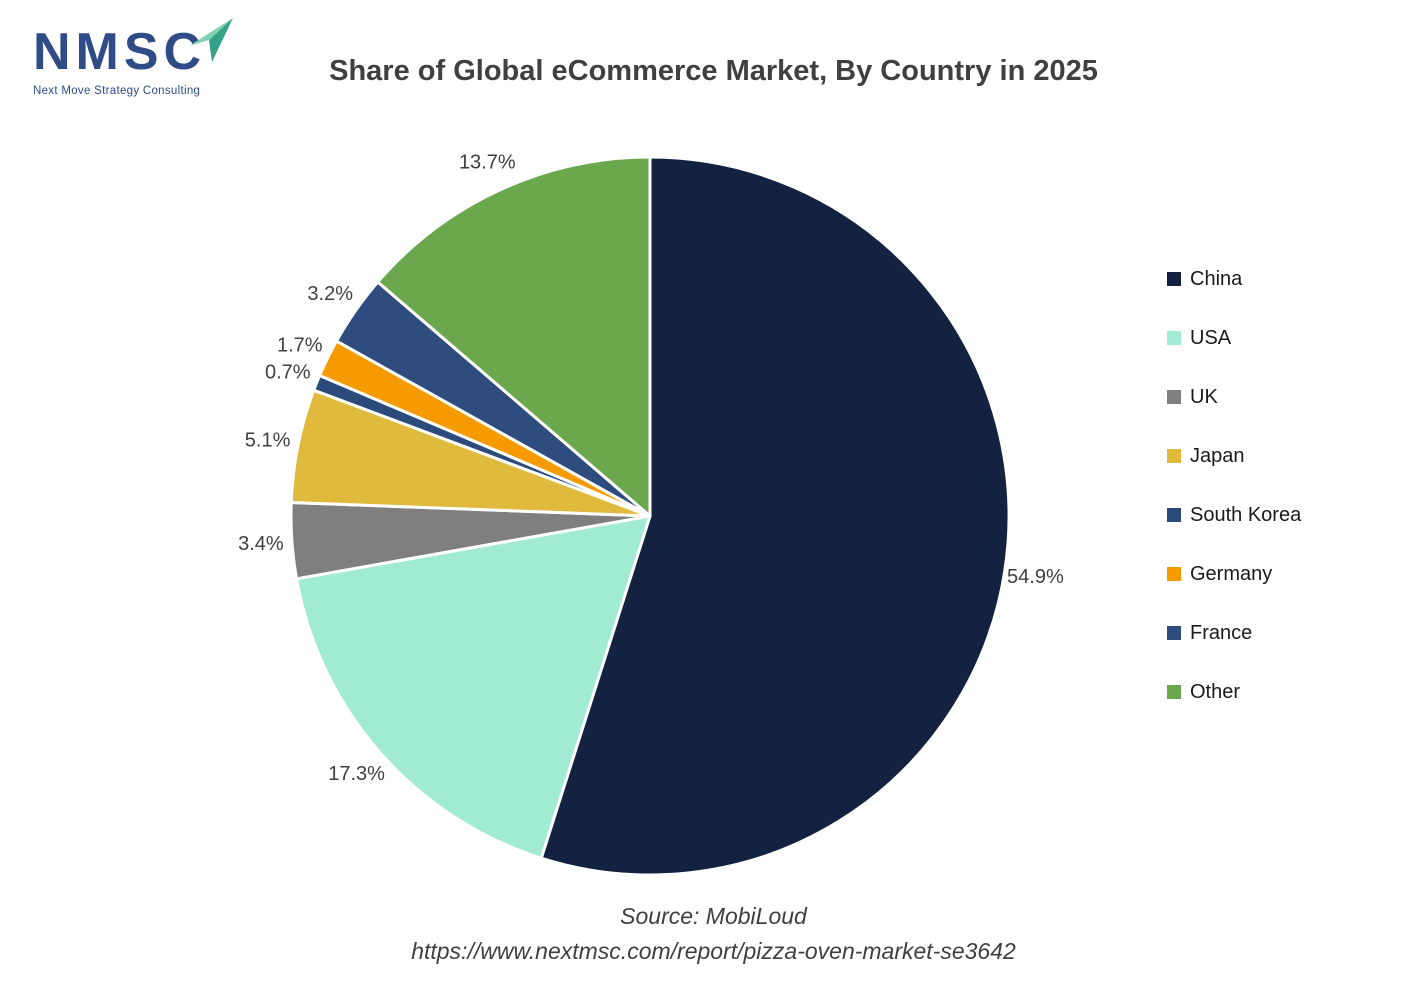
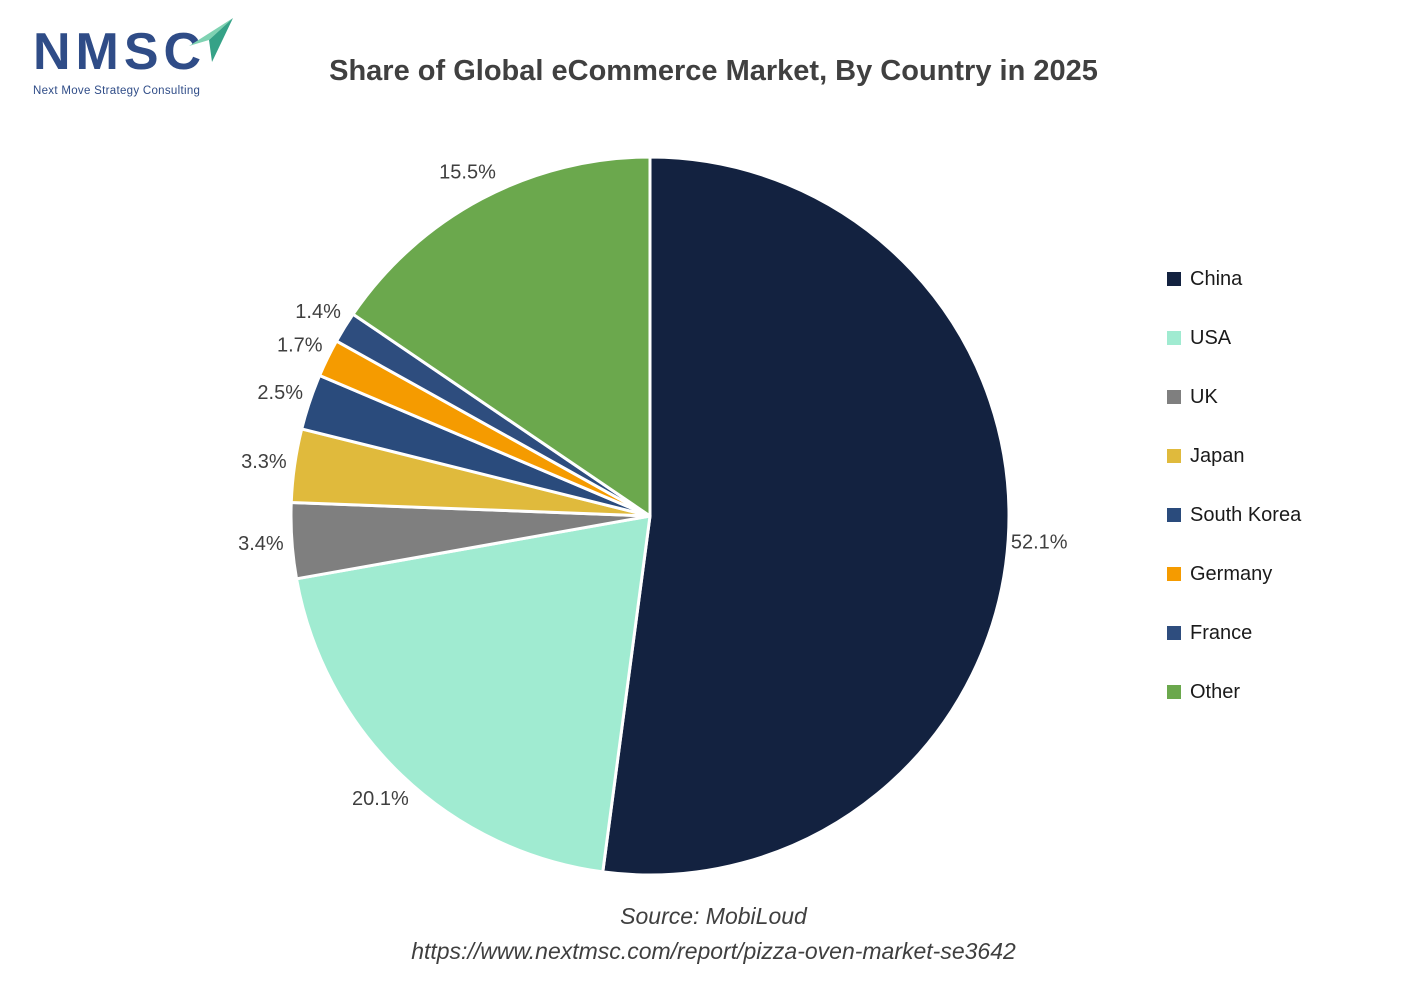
China: 54.9% -> 52.1%
USA: 17.3% -> 20.1%
Japan: 5.1% -> 3.3%
South Korea: 0.7% -> 2.5%
France: 3.2% -> 1.4%
Other: 13.7% -> 15.5%
